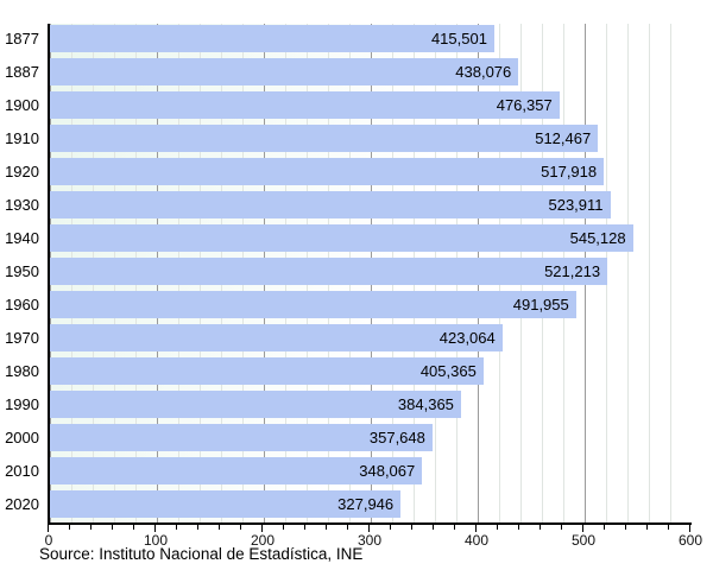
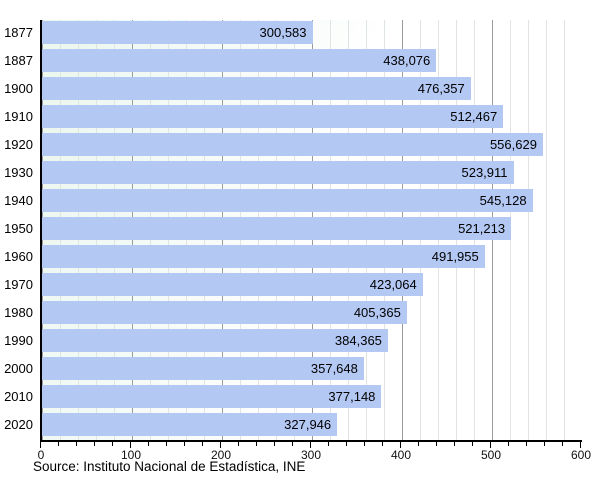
1877: 415,501 -> 300,583
1920: 517,918 -> 556,629
2010: 348,067 -> 377,148
